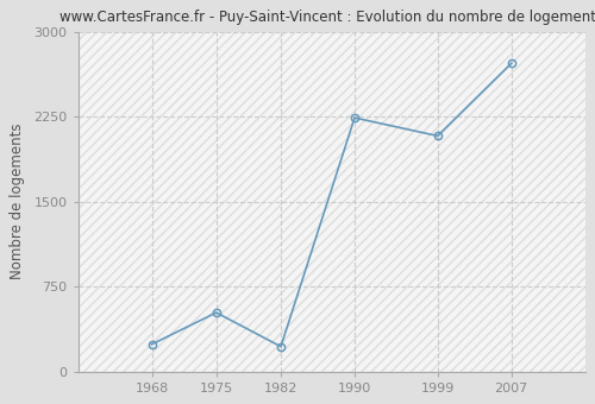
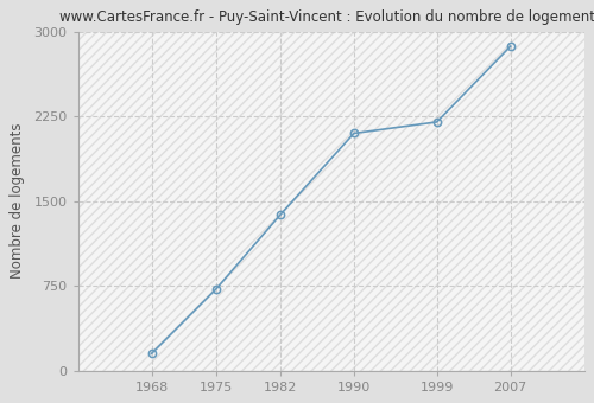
1968: 240 -> 150
1975: 520 -> 720
1982: 220 -> 1380
1990: 2240 -> 2100
1999: 2080 -> 2200
2007: 2720 -> 2870
